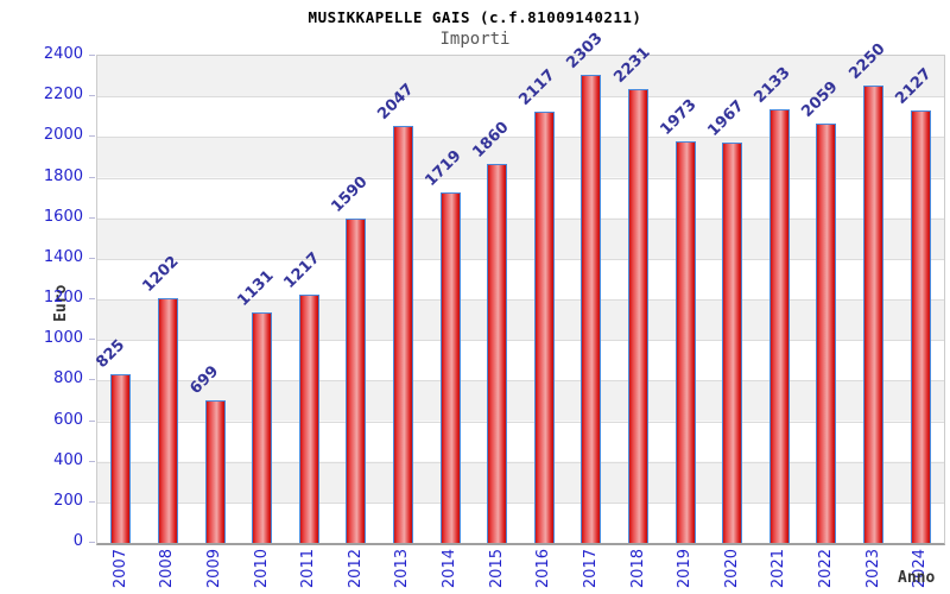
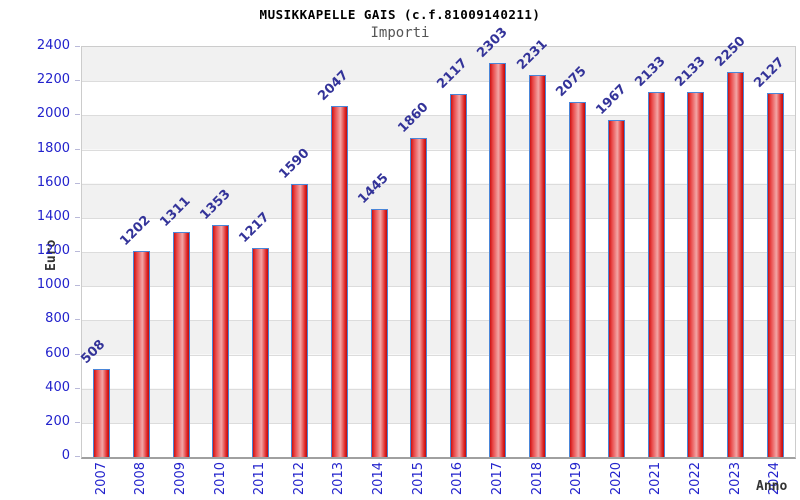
2007: 825 -> 508
2009: 699 -> 1311
2010: 1131 -> 1353
2014: 1719 -> 1445
2019: 1973 -> 2075
2022: 2059 -> 2133
